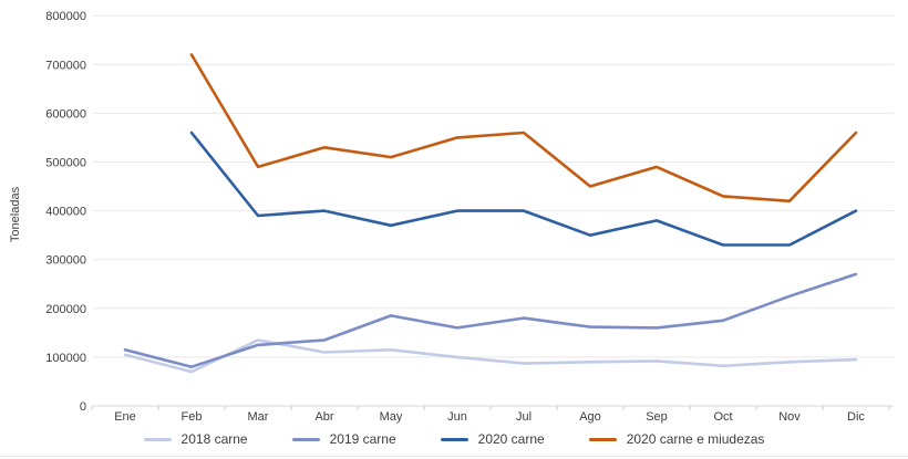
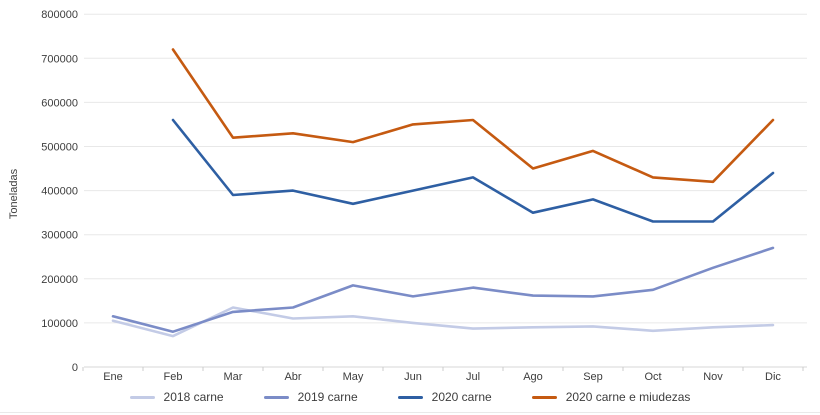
2020 carne e miudezas/Mar: 490000 -> 520000
2020 carne/Jul: 400000 -> 430000
2020 carne/Dic: 400000 -> 440000
